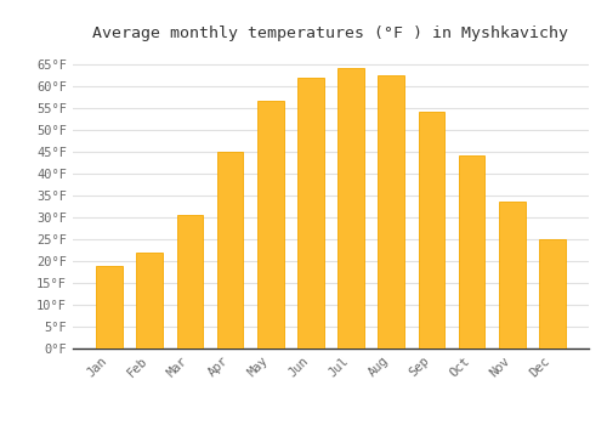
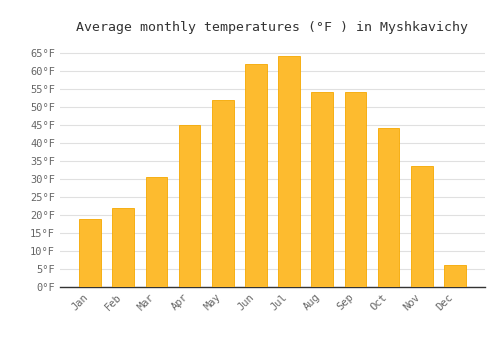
May: 56.5°F -> 52.0°F
Aug: 62.5°F -> 54.0°F
Dec: 25.0°F -> 6.0°F
